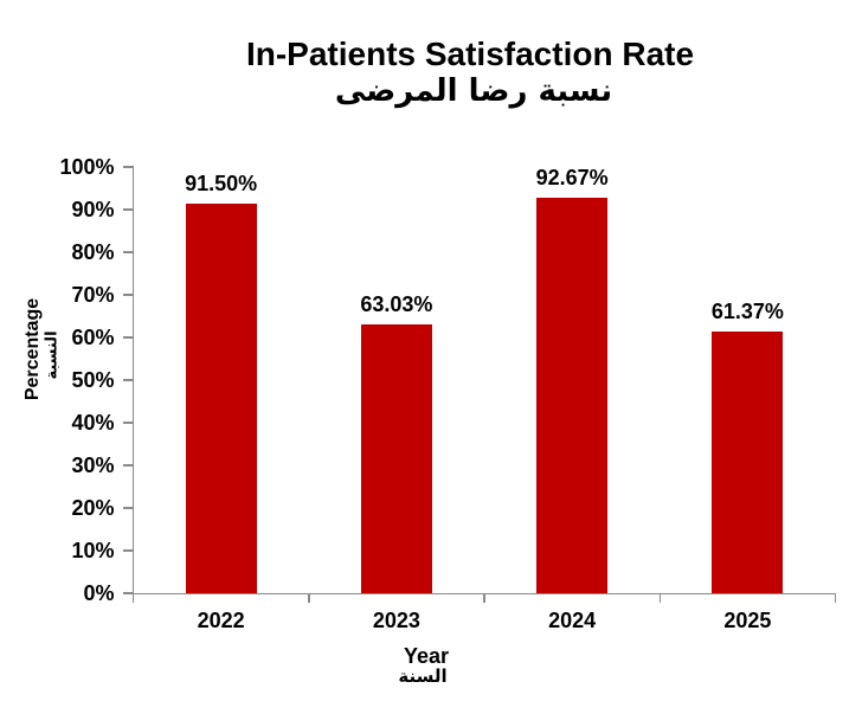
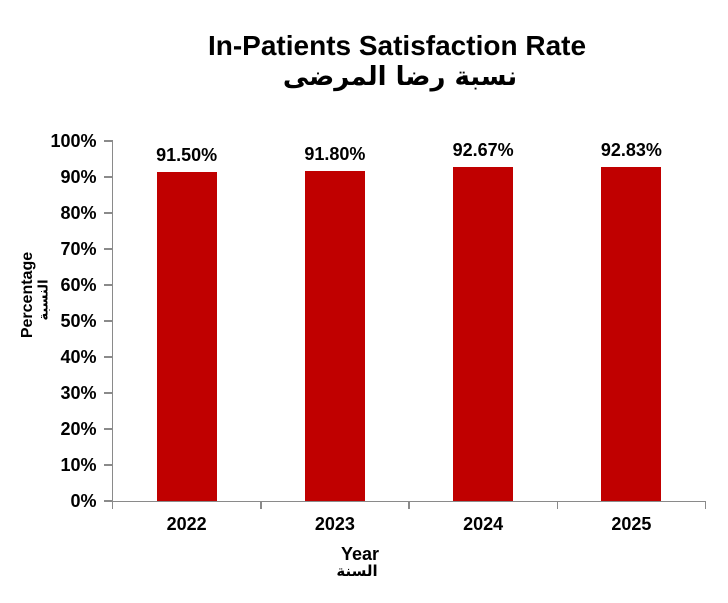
2023: 63.03% -> 91.80%
2025: 61.37% -> 92.83%
